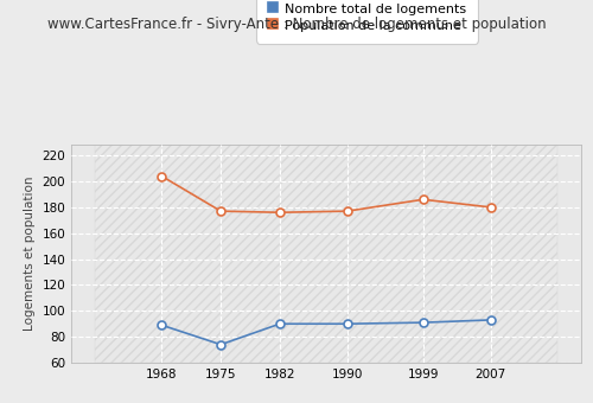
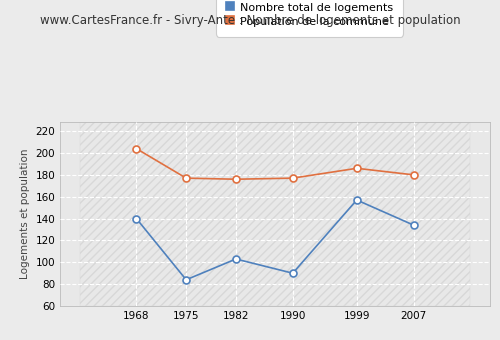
Nombre total de logements/1968: 89 -> 140
Nombre total de logements/1975: 74 -> 84
Nombre total de logements/1982: 90 -> 103
Nombre total de logements/1999: 91 -> 157
Nombre total de logements/2007: 93 -> 134
